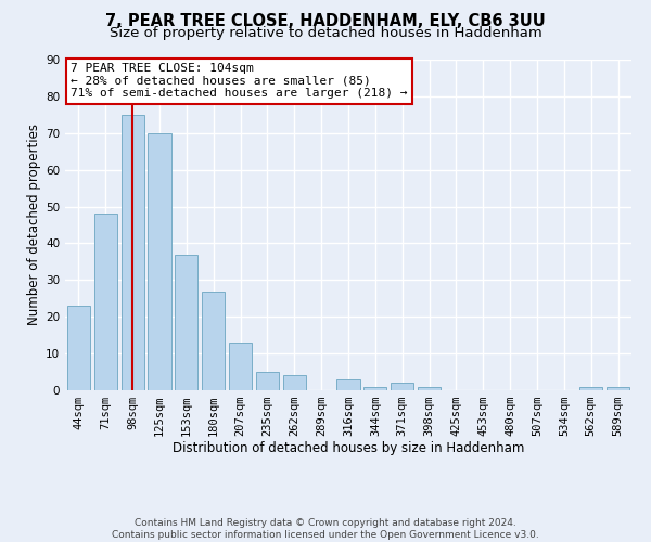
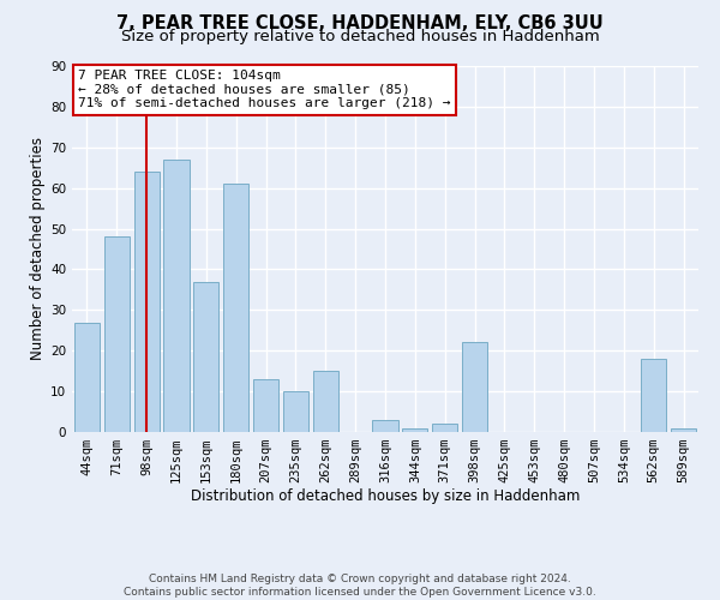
44sqm: 23 -> 27
98sqm: 75 -> 64
125sqm: 70 -> 67
180sqm: 27 -> 61
235sqm: 5 -> 10
262sqm: 4 -> 15
398sqm: 1 -> 22
562sqm: 1 -> 18
